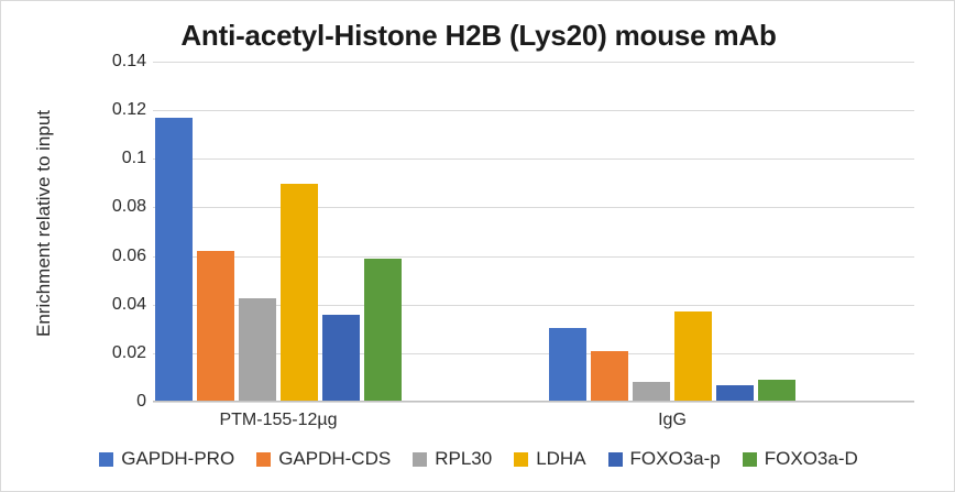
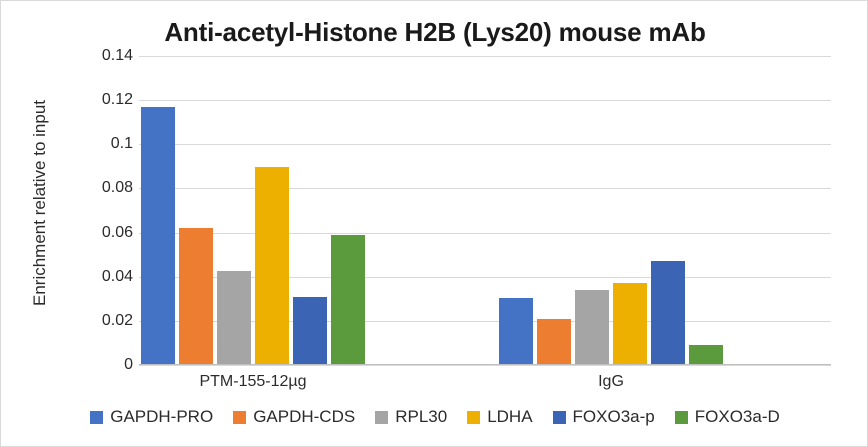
FOXO3a-p/PTM-155-12µg: 0.036 -> 0.031
RPL30/IgG: 0.008 -> 0.034
FOXO3a-p/IgG: 0.007 -> 0.047
